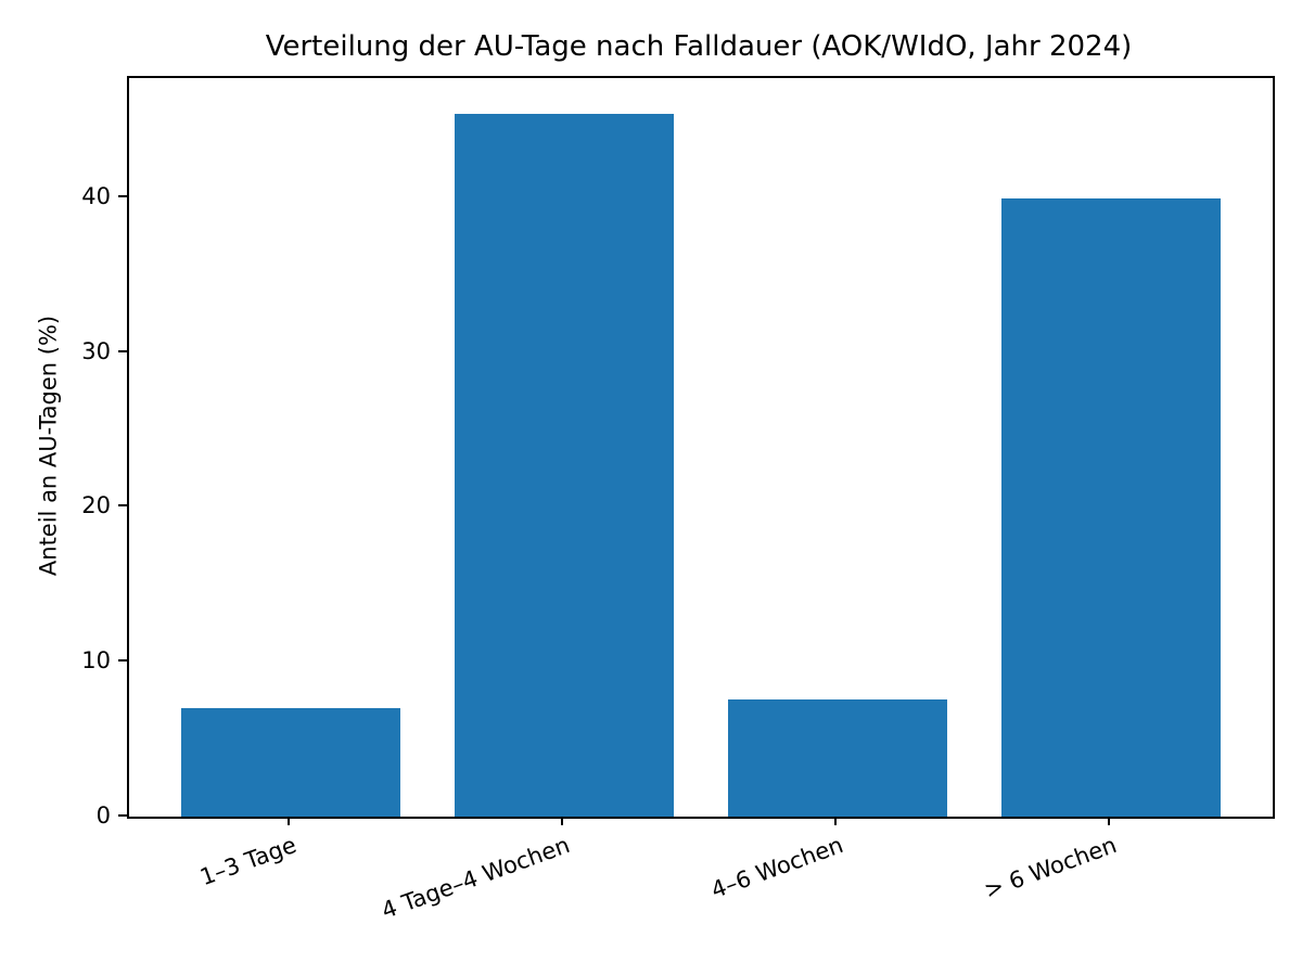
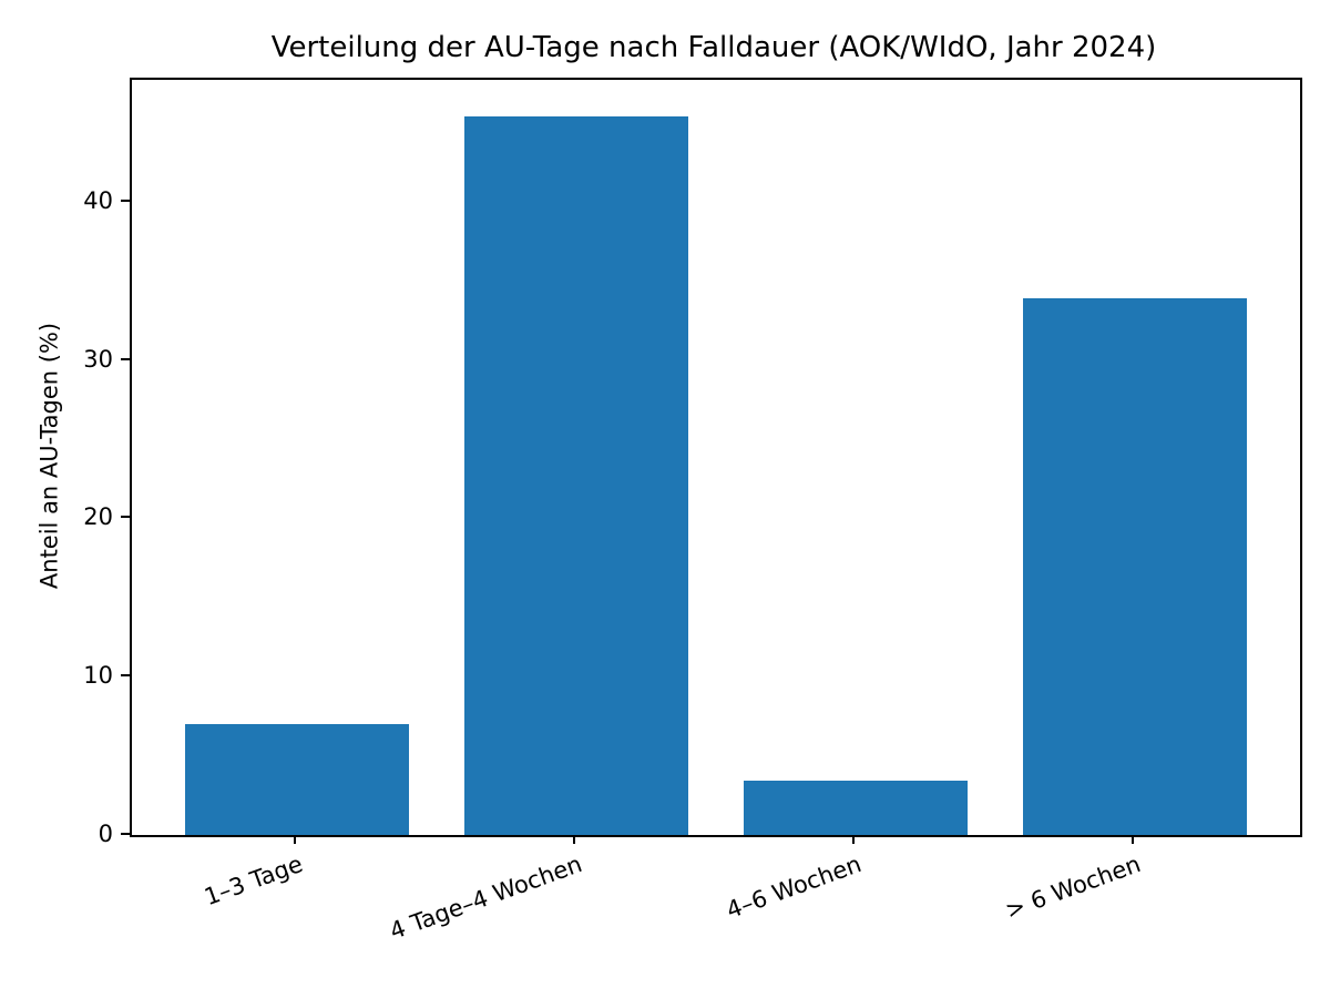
4–6 Wochen: 7.6 -> 3.4
> 6 Wochen: 39.9 -> 33.9
